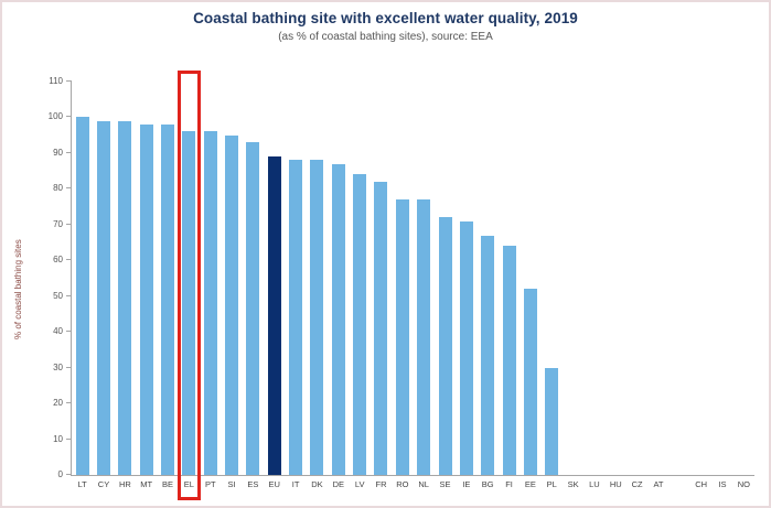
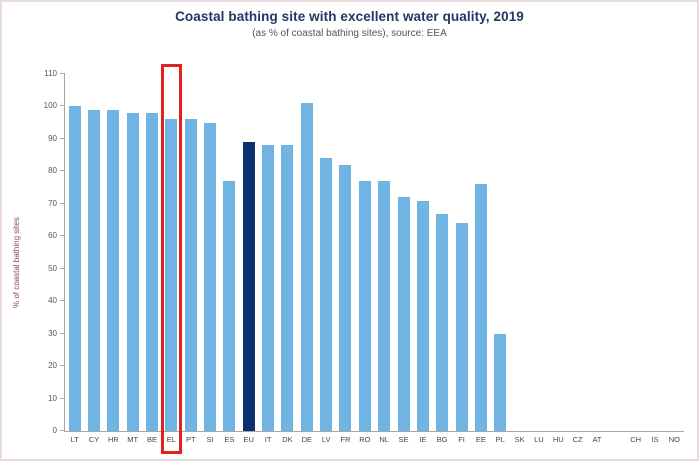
ES: 93 -> 77
DE: 87 -> 101
EE: 52 -> 76
